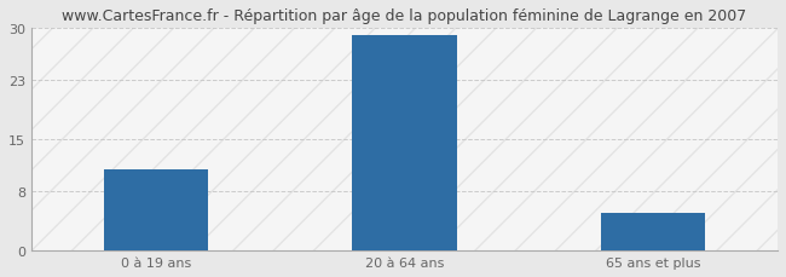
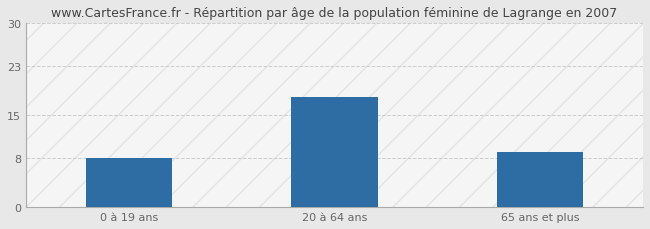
0 à 19 ans: 11 -> 8
20 à 64 ans: 29 -> 18
65 ans et plus: 5 -> 9
